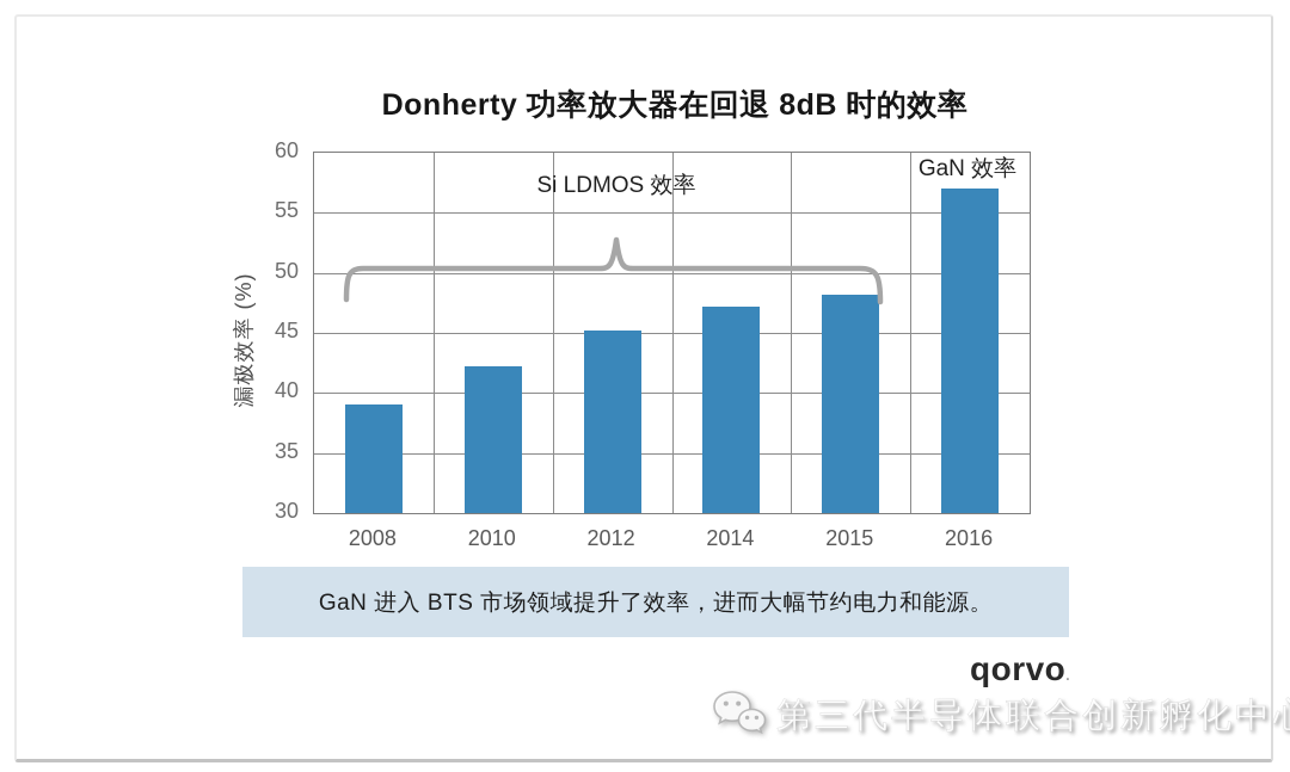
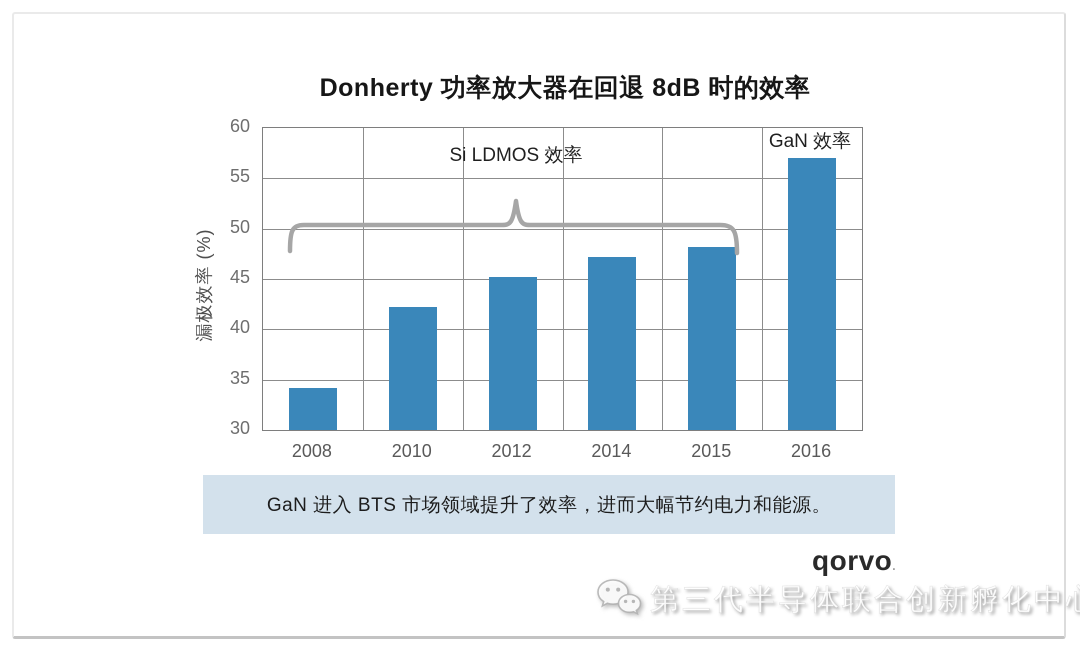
2008: 39.0 -> 34.2
